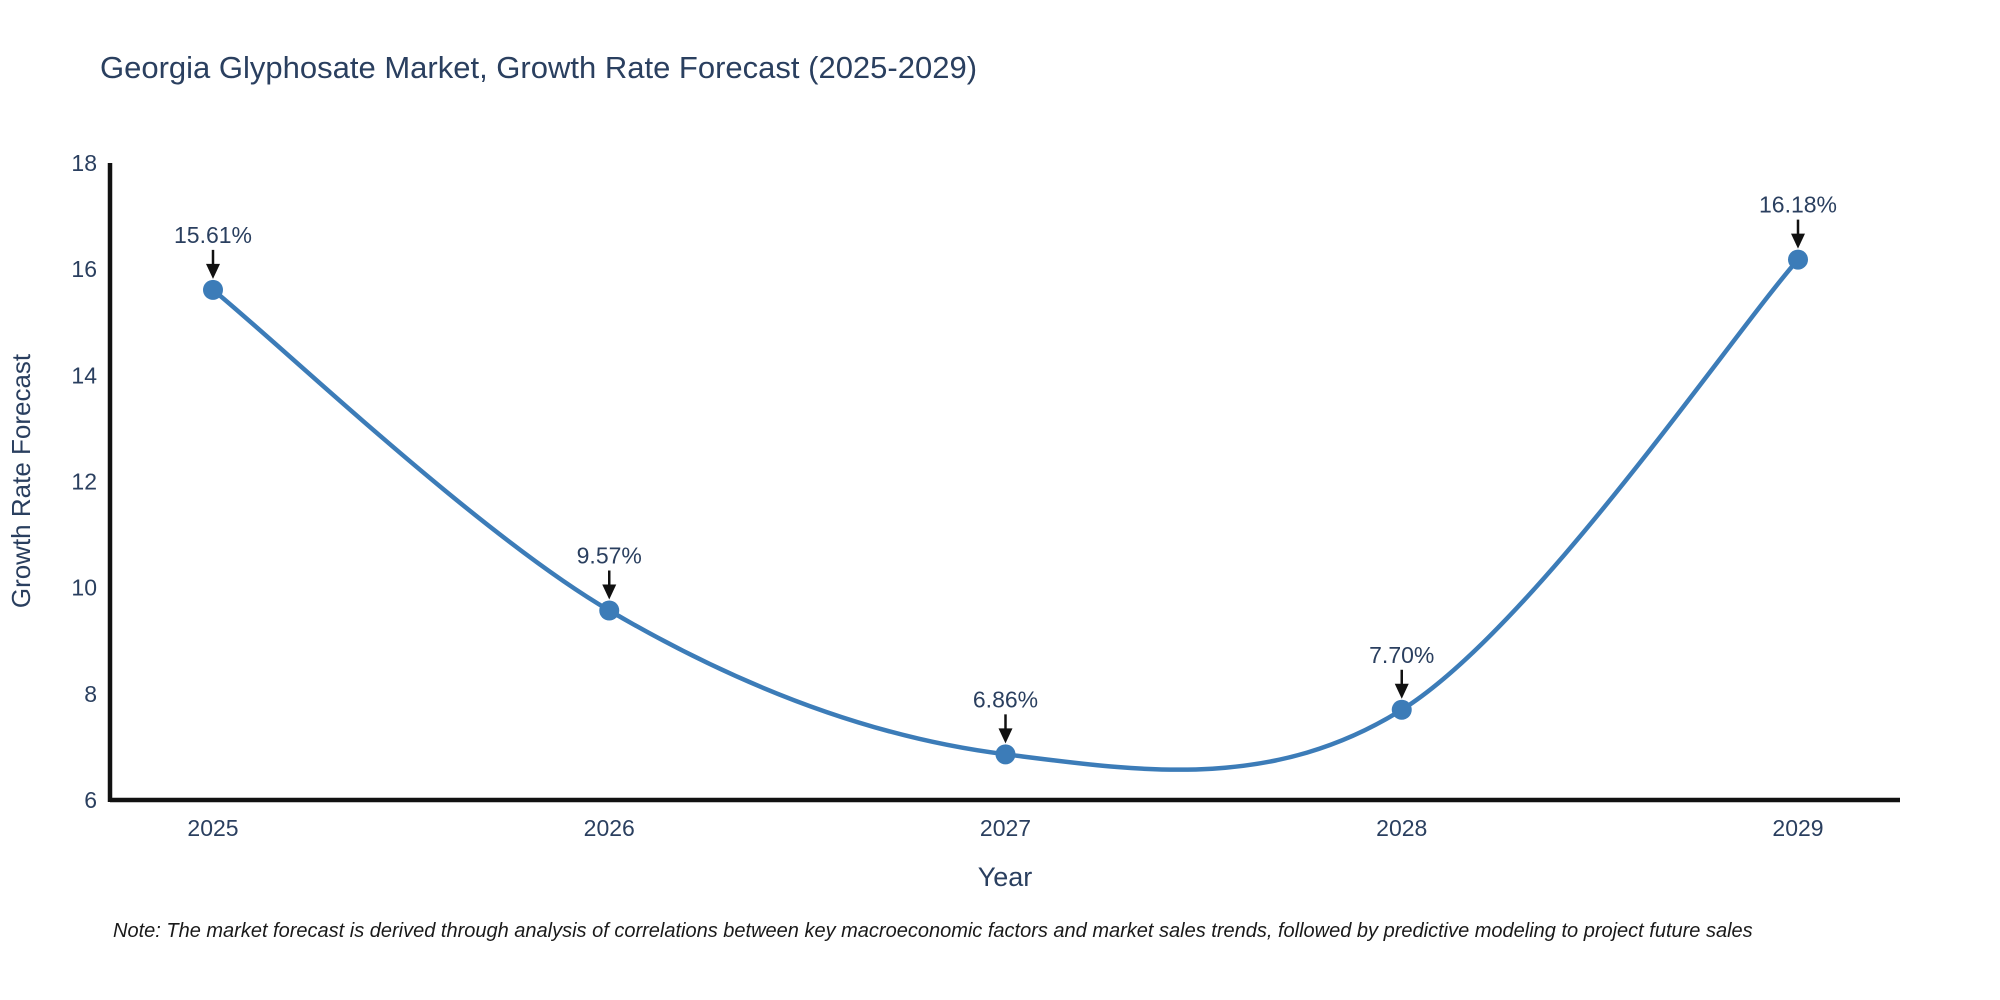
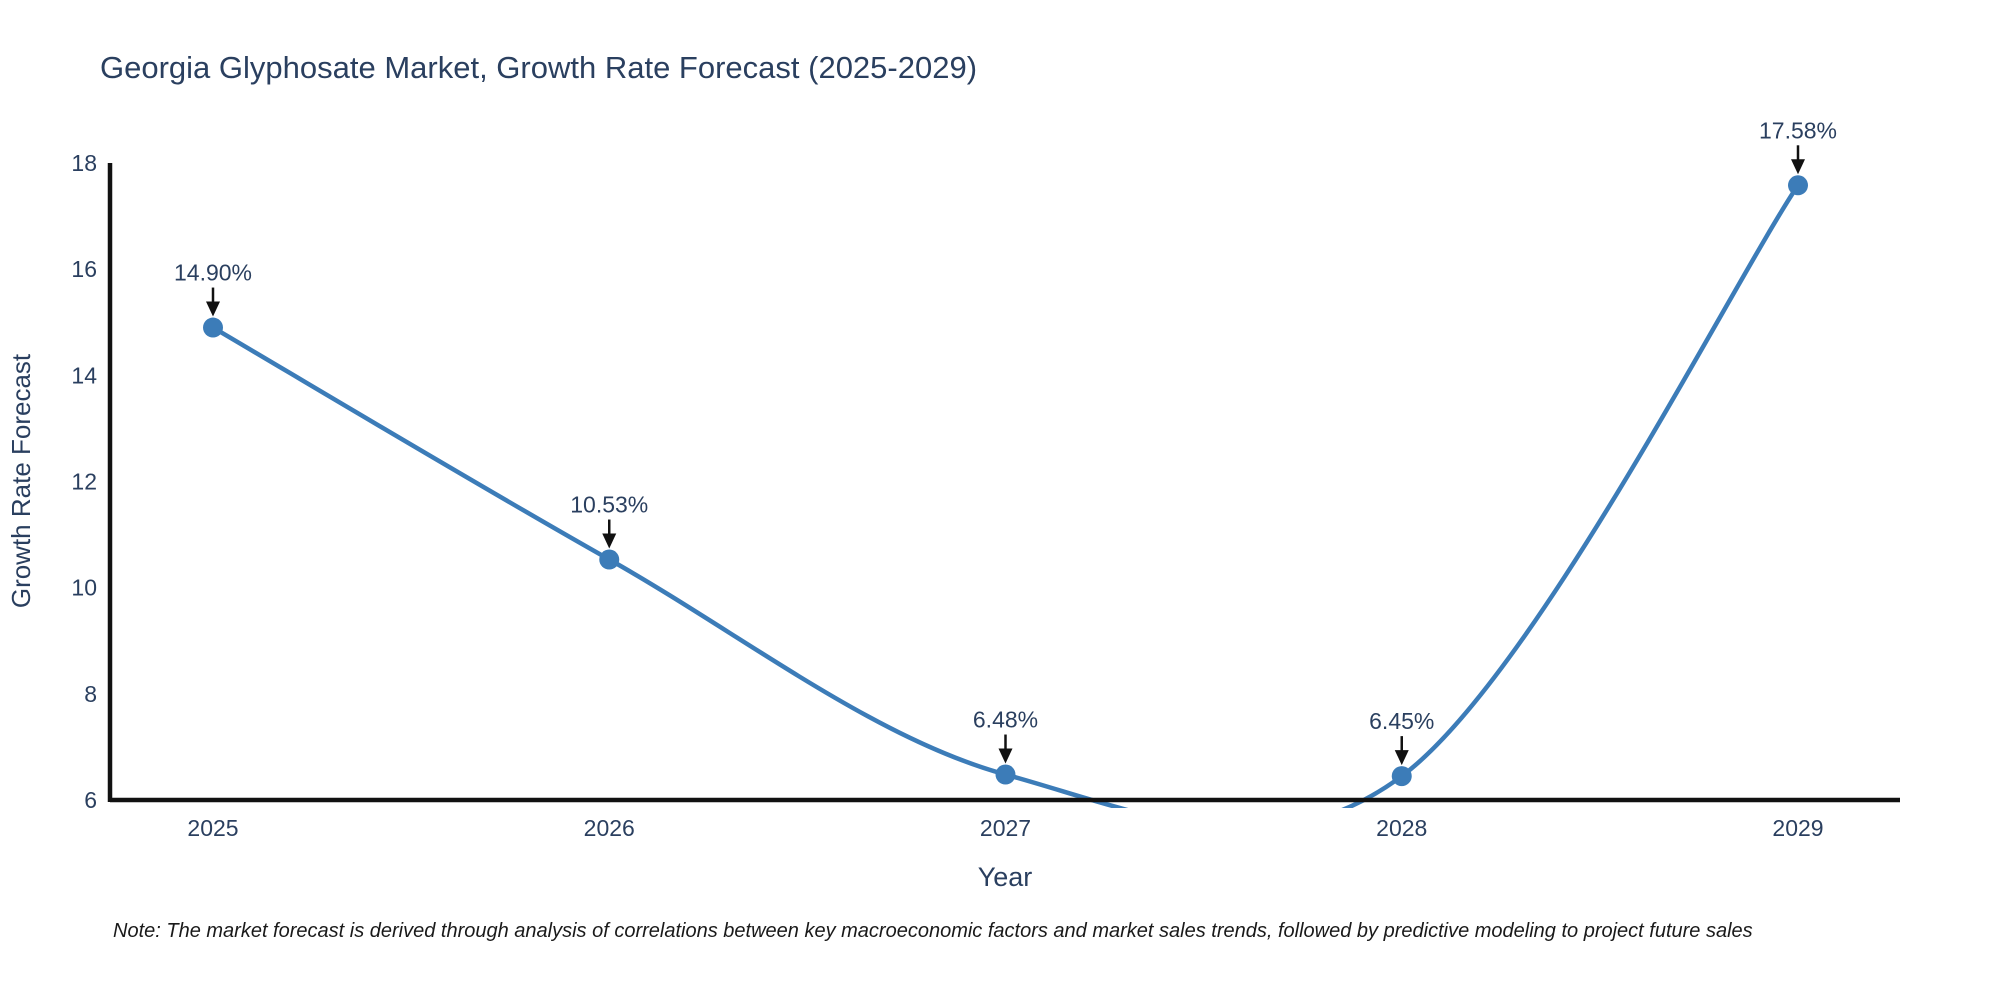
2025: 15.61% -> 14.90%
2026: 9.57% -> 10.53%
2027: 6.86% -> 6.48%
2028: 7.70% -> 6.45%
2029: 16.18% -> 17.58%
